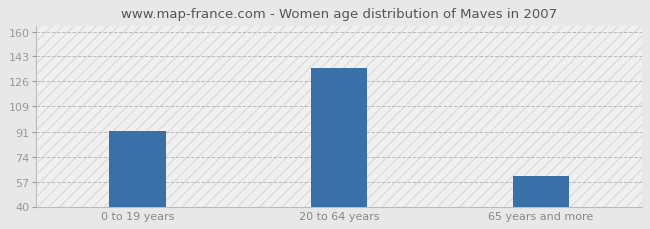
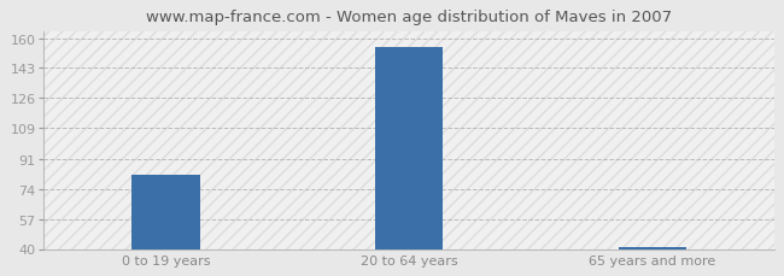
0 to 19 years: 92 -> 82
20 to 64 years: 135 -> 155
65 years and more: 61 -> 41
